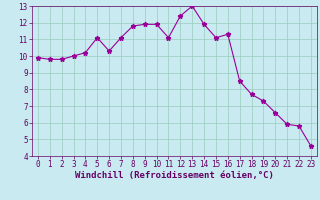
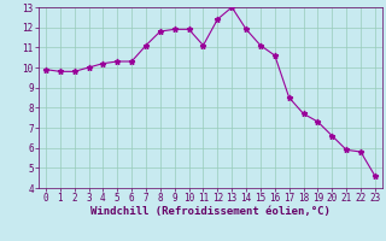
5: 11.1 -> 10.3
16: 11.3 -> 10.6
